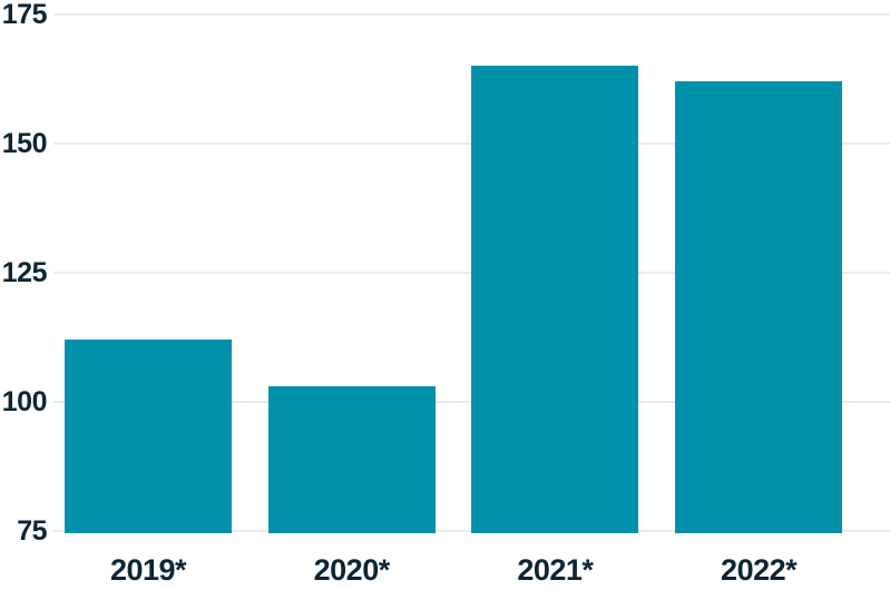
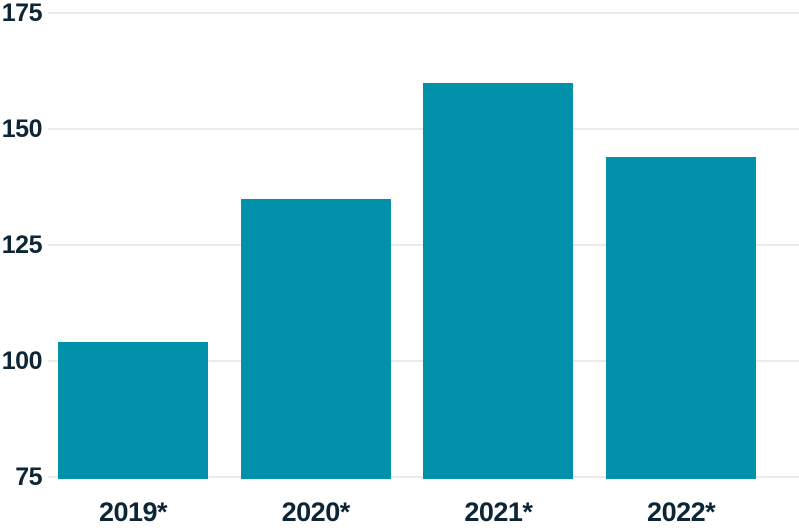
2019*: 112 -> 104
2020*: 103 -> 135
2021*: 165 -> 160
2022*: 162 -> 144
